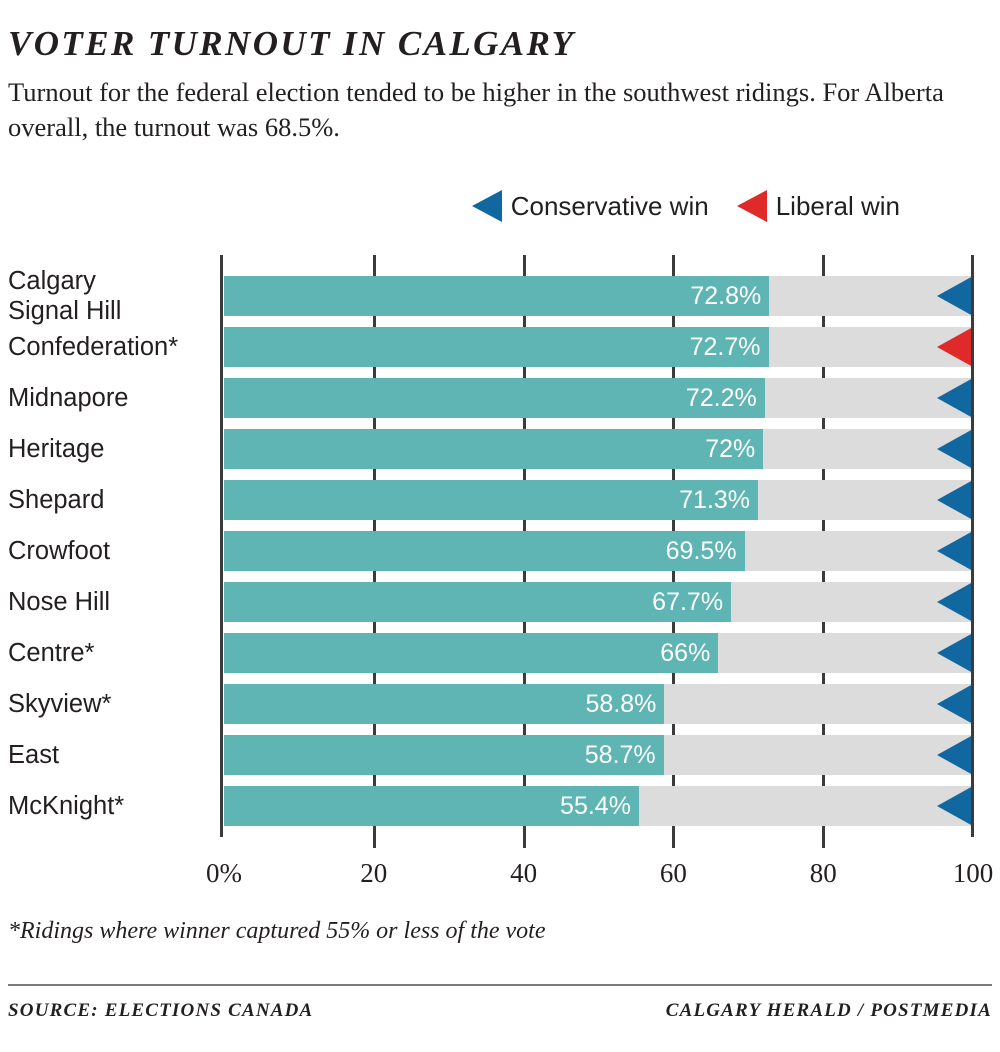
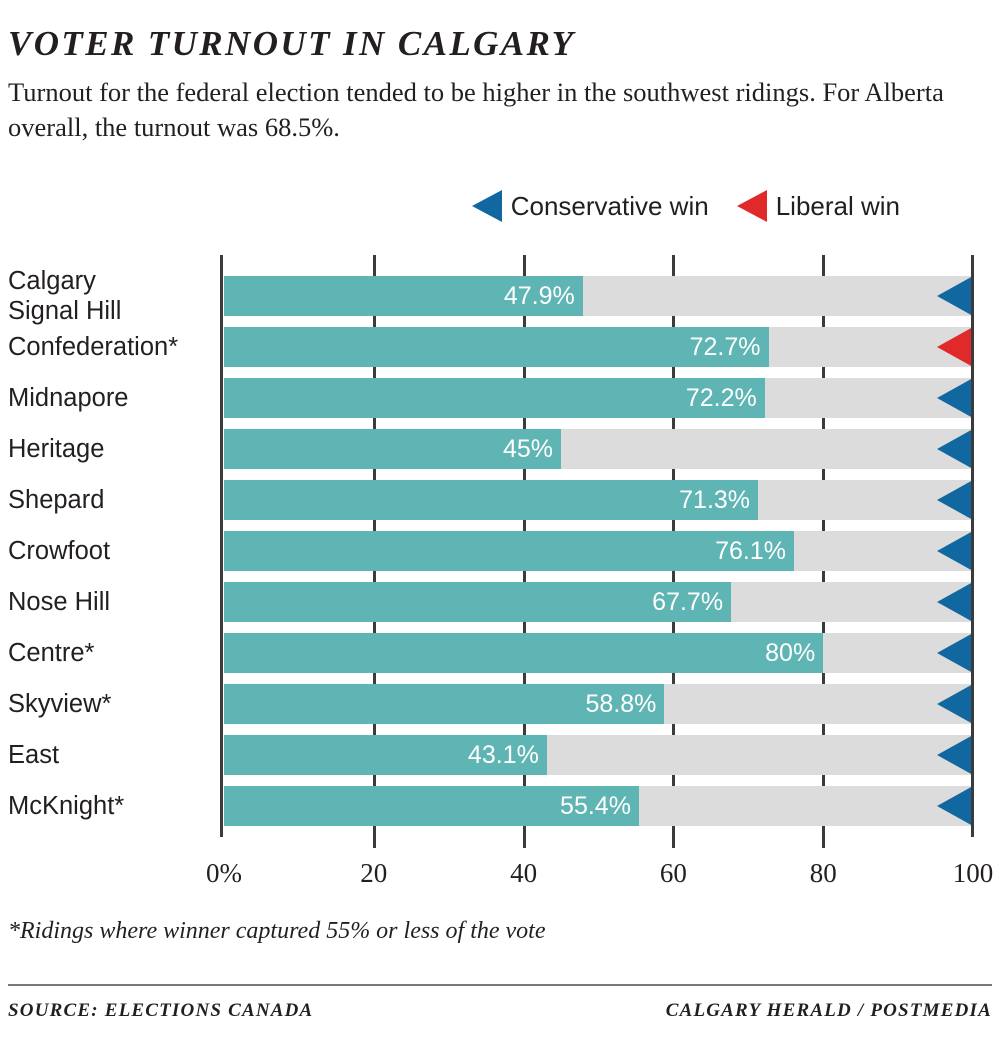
Signal Hill: 72.8% -> 47.9%
Heritage: 72% -> 45%
Crowfoot: 69.5% -> 76.1%
Centre*: 66% -> 80%
East: 58.7% -> 43.1%
